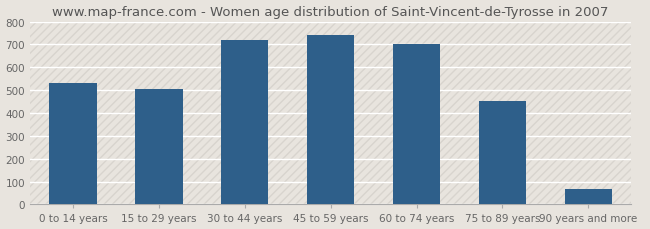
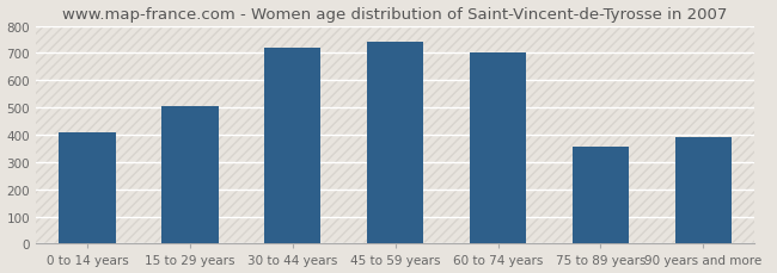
0 to 14 years: 530 -> 410
75 to 89 years: 452 -> 355
90 years and more: 68 -> 390
